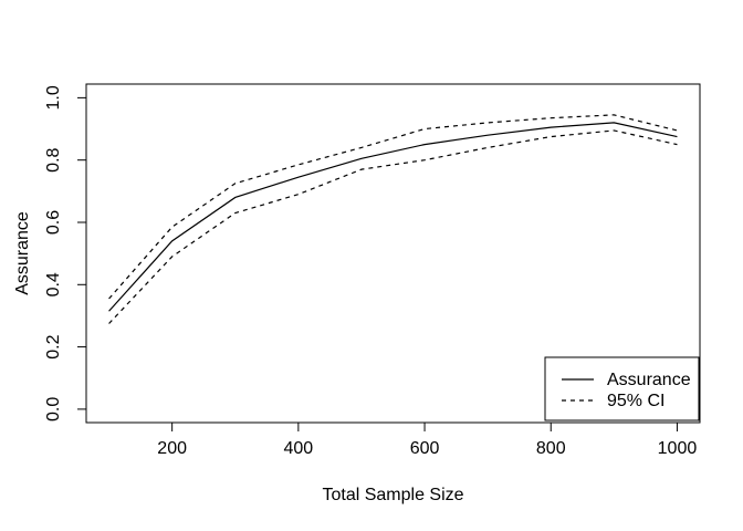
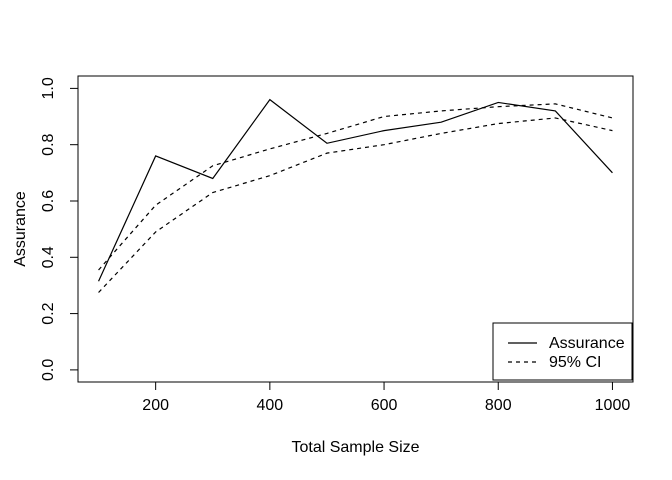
Assurance/200: 0.54 -> 0.76
Assurance/400: 0.74 -> 0.96
Assurance/800: 0.91 -> 0.95
Assurance/1000: 0.88 -> 0.70
